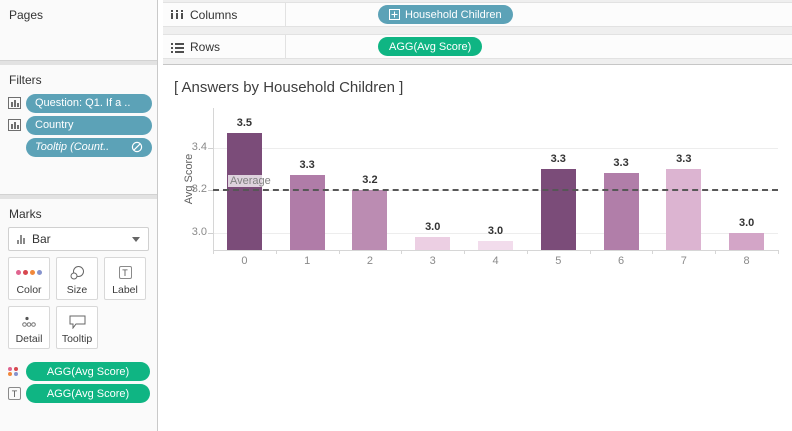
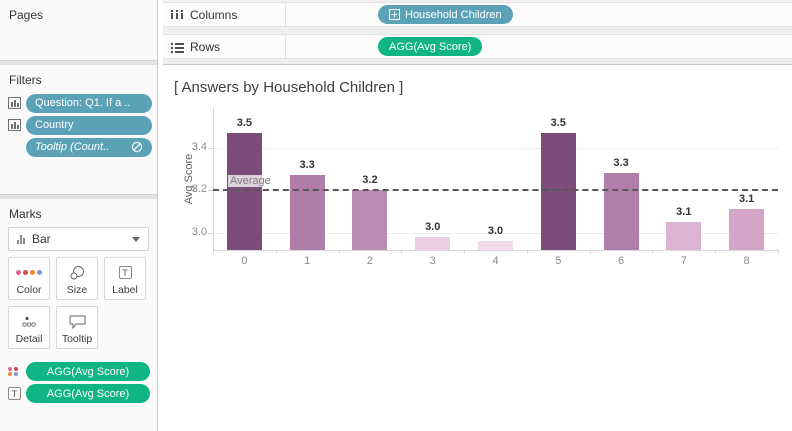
5: 3.3 -> 3.5
7: 3.3 -> 3.1
8: 3.0 -> 3.1
